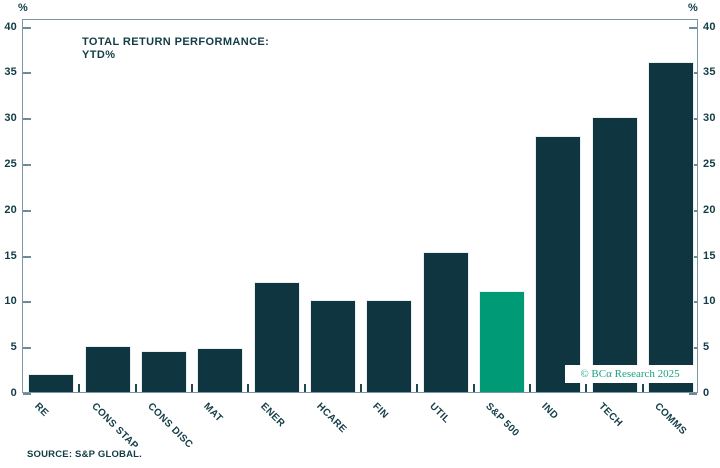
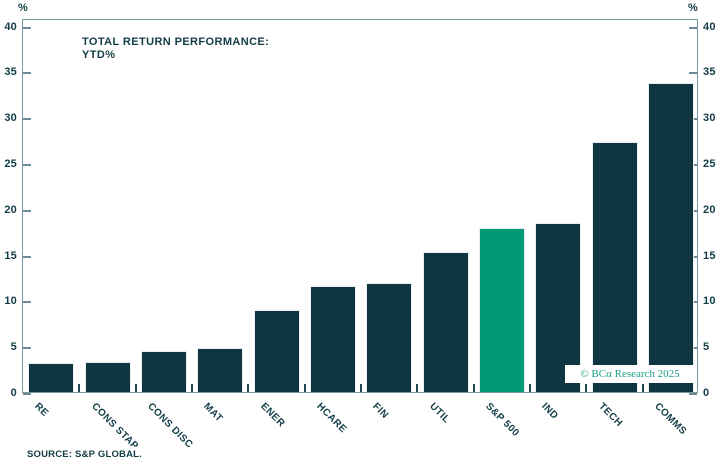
RE: 2 -> 3
CONS STAP: 5 -> 3
ENER: 12 -> 9
HCARE: 10 -> 12
FIN: 10 -> 12
S&P 500: 11 -> 18
IND: 28 -> 18
TECH: 30 -> 27
COMMS: 36 -> 34
